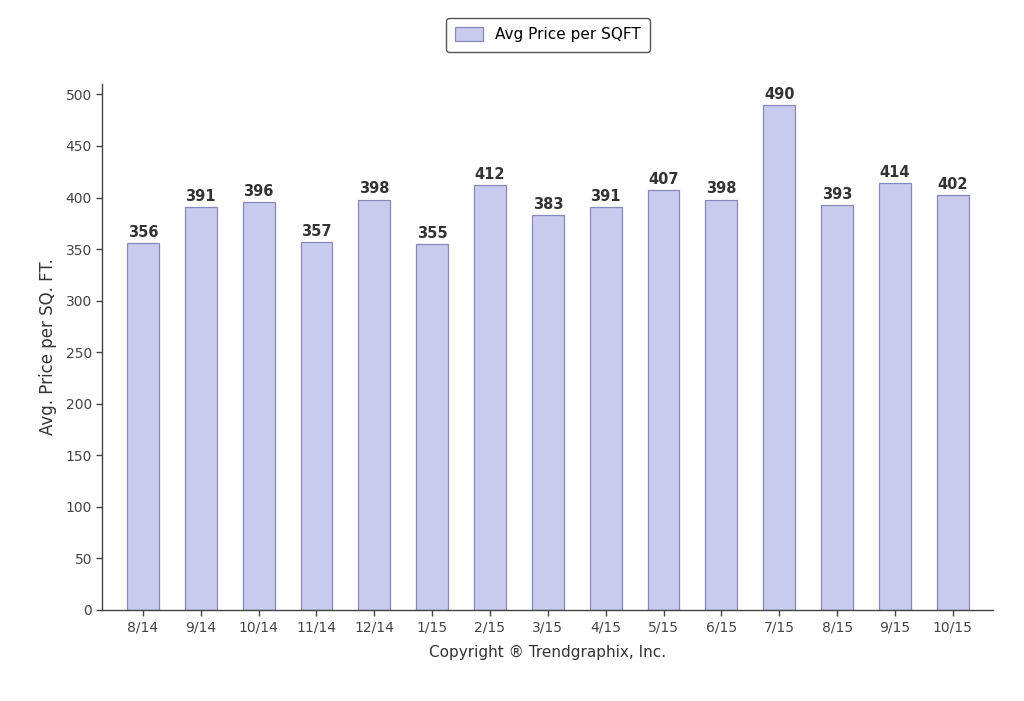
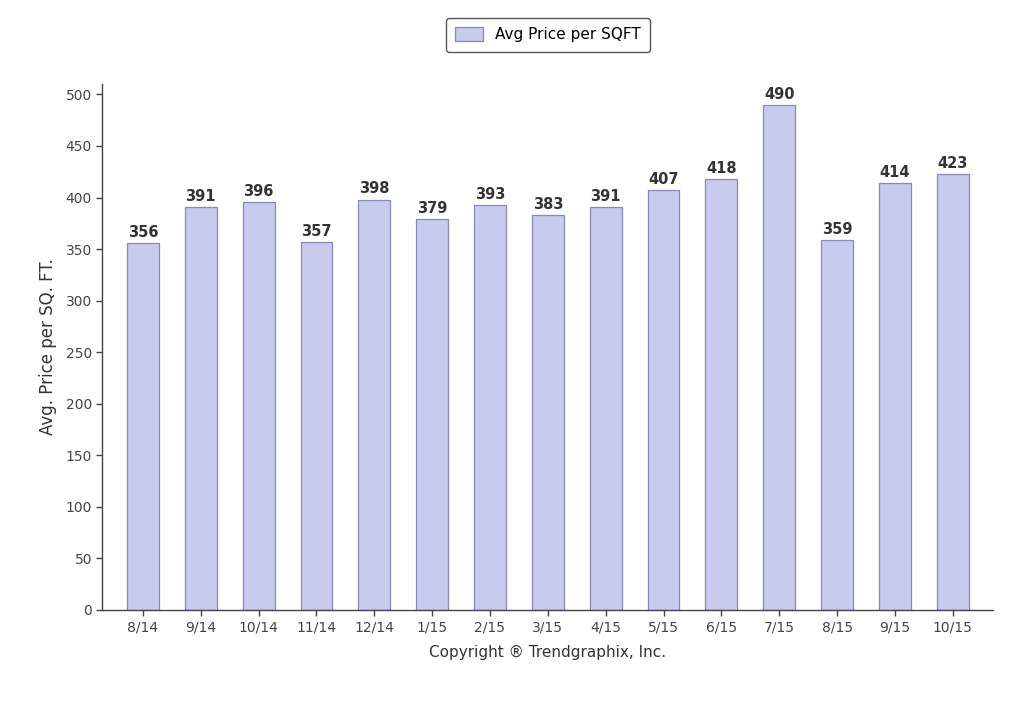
1/15: 355 -> 379
2/15: 412 -> 393
6/15: 398 -> 418
8/15: 393 -> 359
10/15: 402 -> 423
